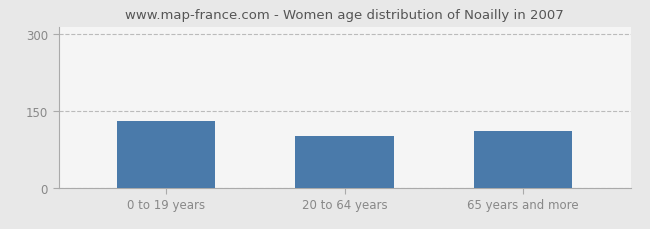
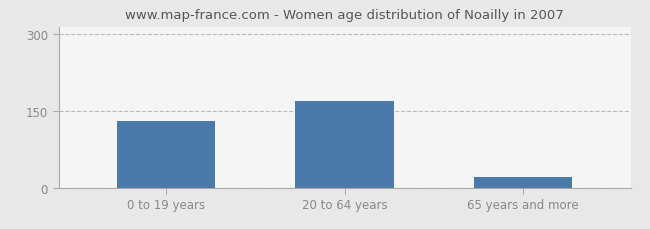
20 to 64 years: 100 -> 170
65 years and more: 110 -> 20
